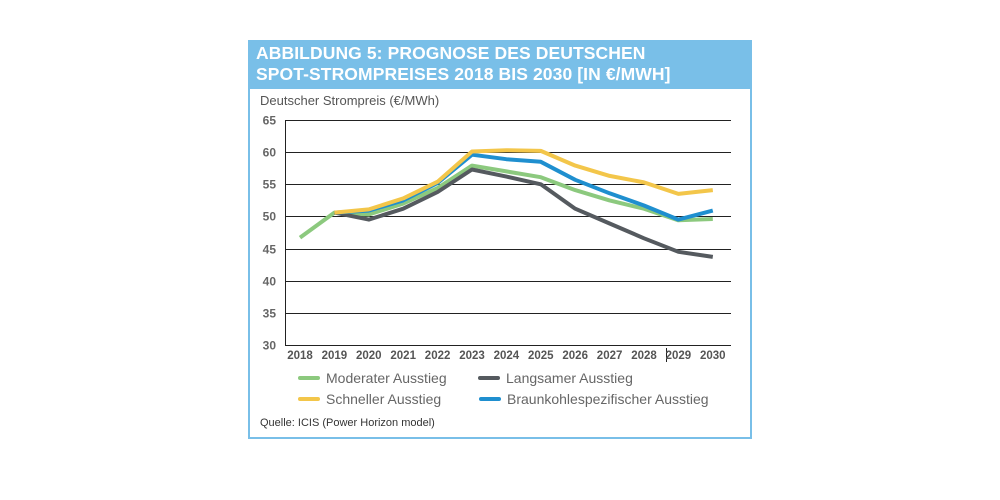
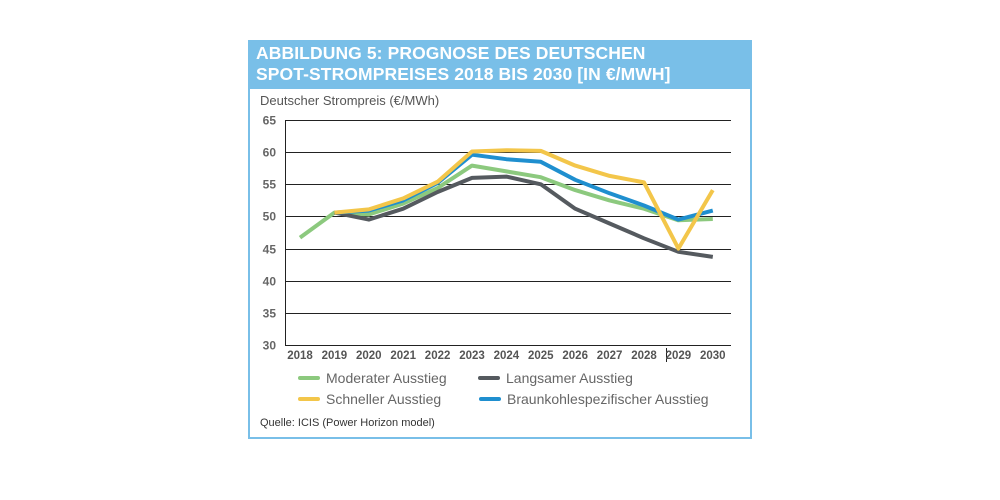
Langsamer Ausstieg/2023: 57 -> 56
Schneller Ausstieg/2029: 54 -> 45
